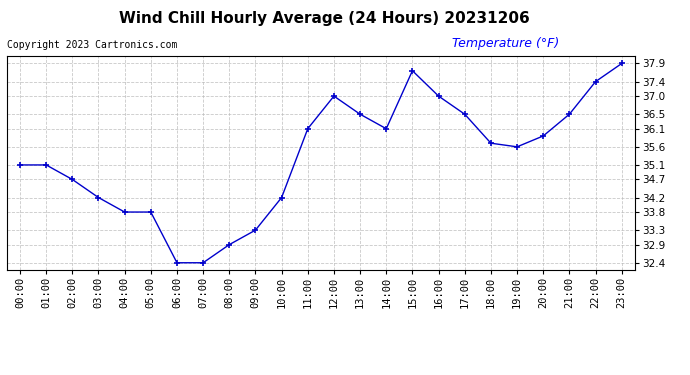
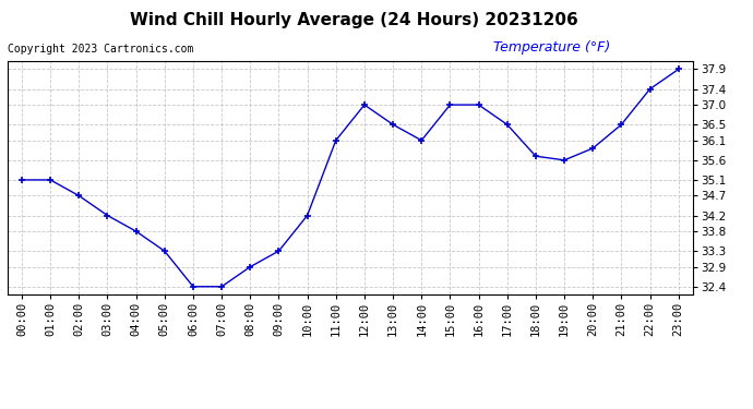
05:00: 33.8 -> 33.3
15:00: 37.7 -> 37.0
